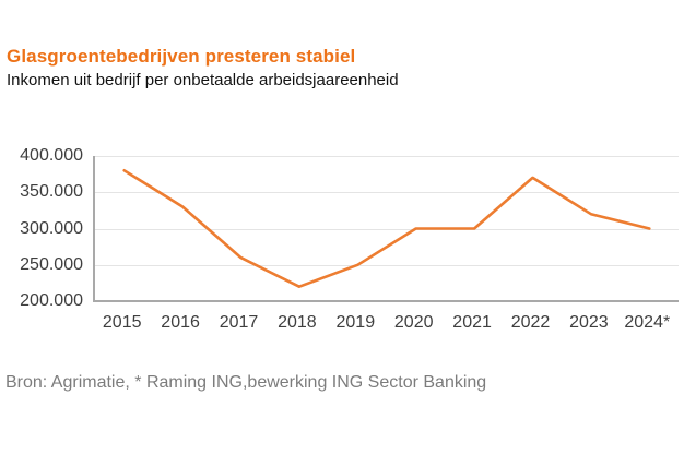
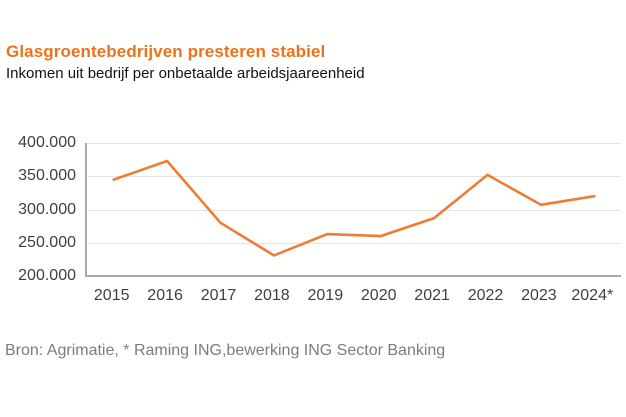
2015: 380000 -> 340000
2016: 330000 -> 370000
2017: 260000 -> 280000
2018: 220000 -> 230000
2019: 250000 -> 260000
2020: 300000 -> 260000
2021: 300000 -> 290000
2022: 370000 -> 350000
2023: 320000 -> 310000
2024*: 300000 -> 320000
